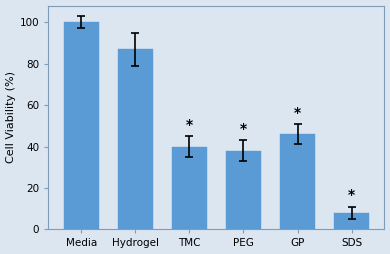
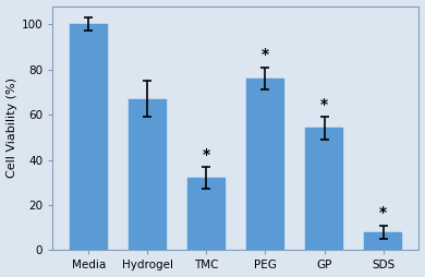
Hydrogel: 87 -> 67
TMC: 40 -> 32
PEG: 38 -> 76
GP: 46 -> 54
